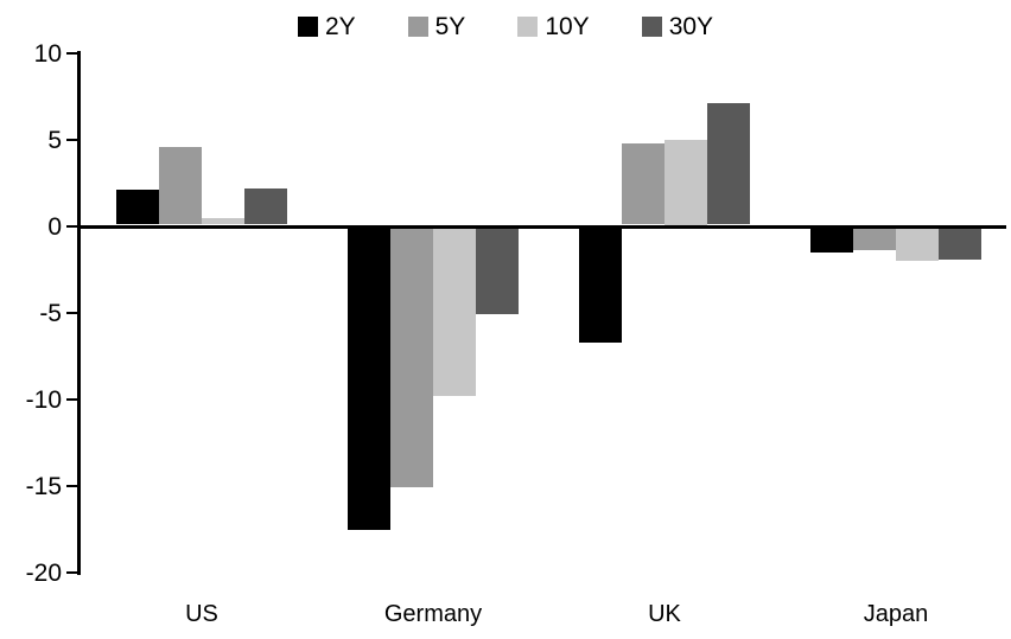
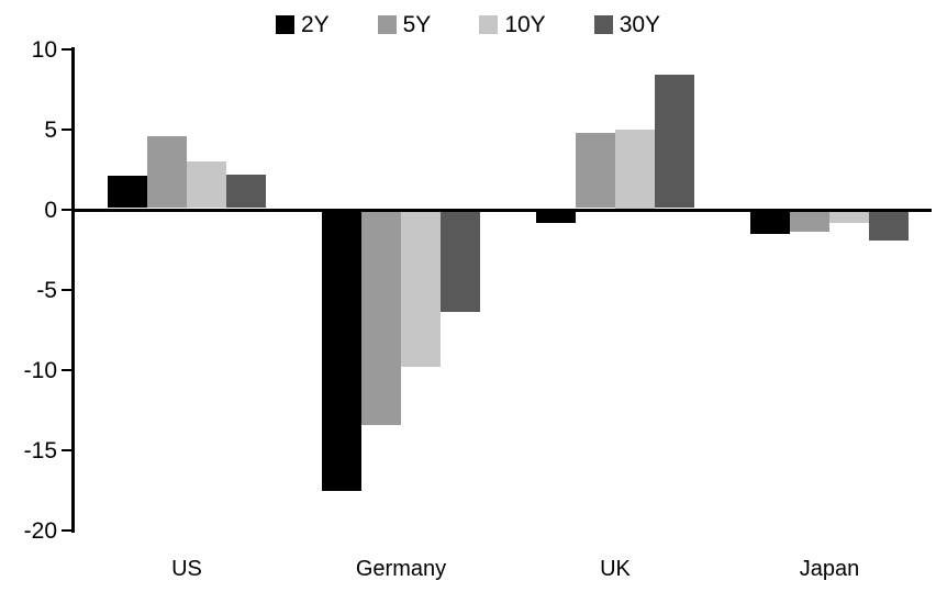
10Y/US: 0.5 -> 3.0
5Y/Germany: -15.1 -> -13.4
30Y/Germany: -5.1 -> -6.4
2Y/UK: -6.7 -> -0.8
30Y/UK: 7.1 -> 8.4
10Y/Japan: -2.0 -> -0.8
